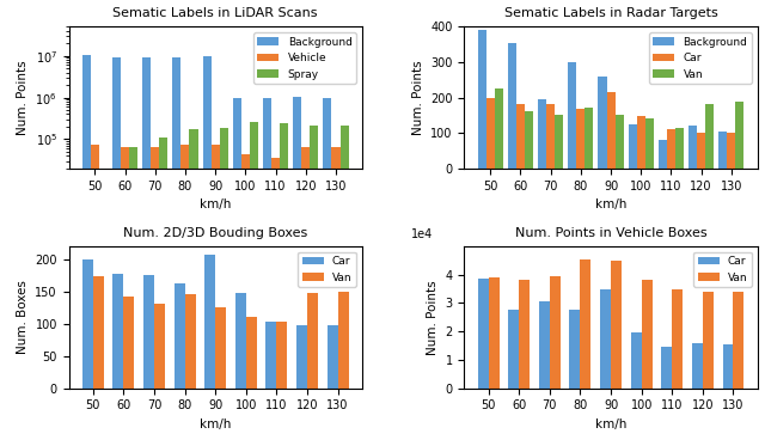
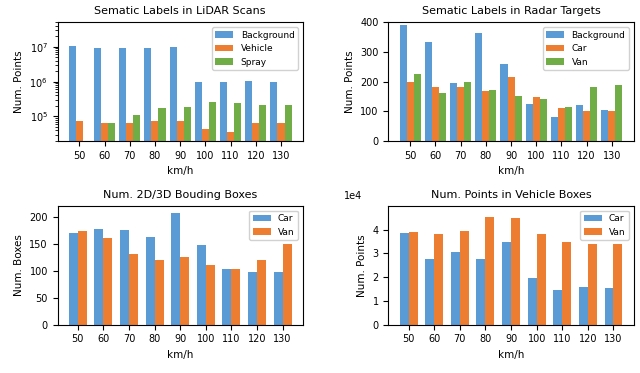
Sematic Labels in Radar Targets/Background/60: 355 -> 335
Sematic Labels in Radar Targets/Van/70: 153 -> 200
Sematic Labels in Radar Targets/Background/80: 300 -> 365
Num. 2D/3D Bouding Boxes/Car/50: 200 -> 170
Num. 2D/3D Bouding Boxes/Van/60: 142 -> 160
Num. 2D/3D Bouding Boxes/Van/80: 145 -> 120
Num. 2D/3D Bouding Boxes/Van/120: 148 -> 120
